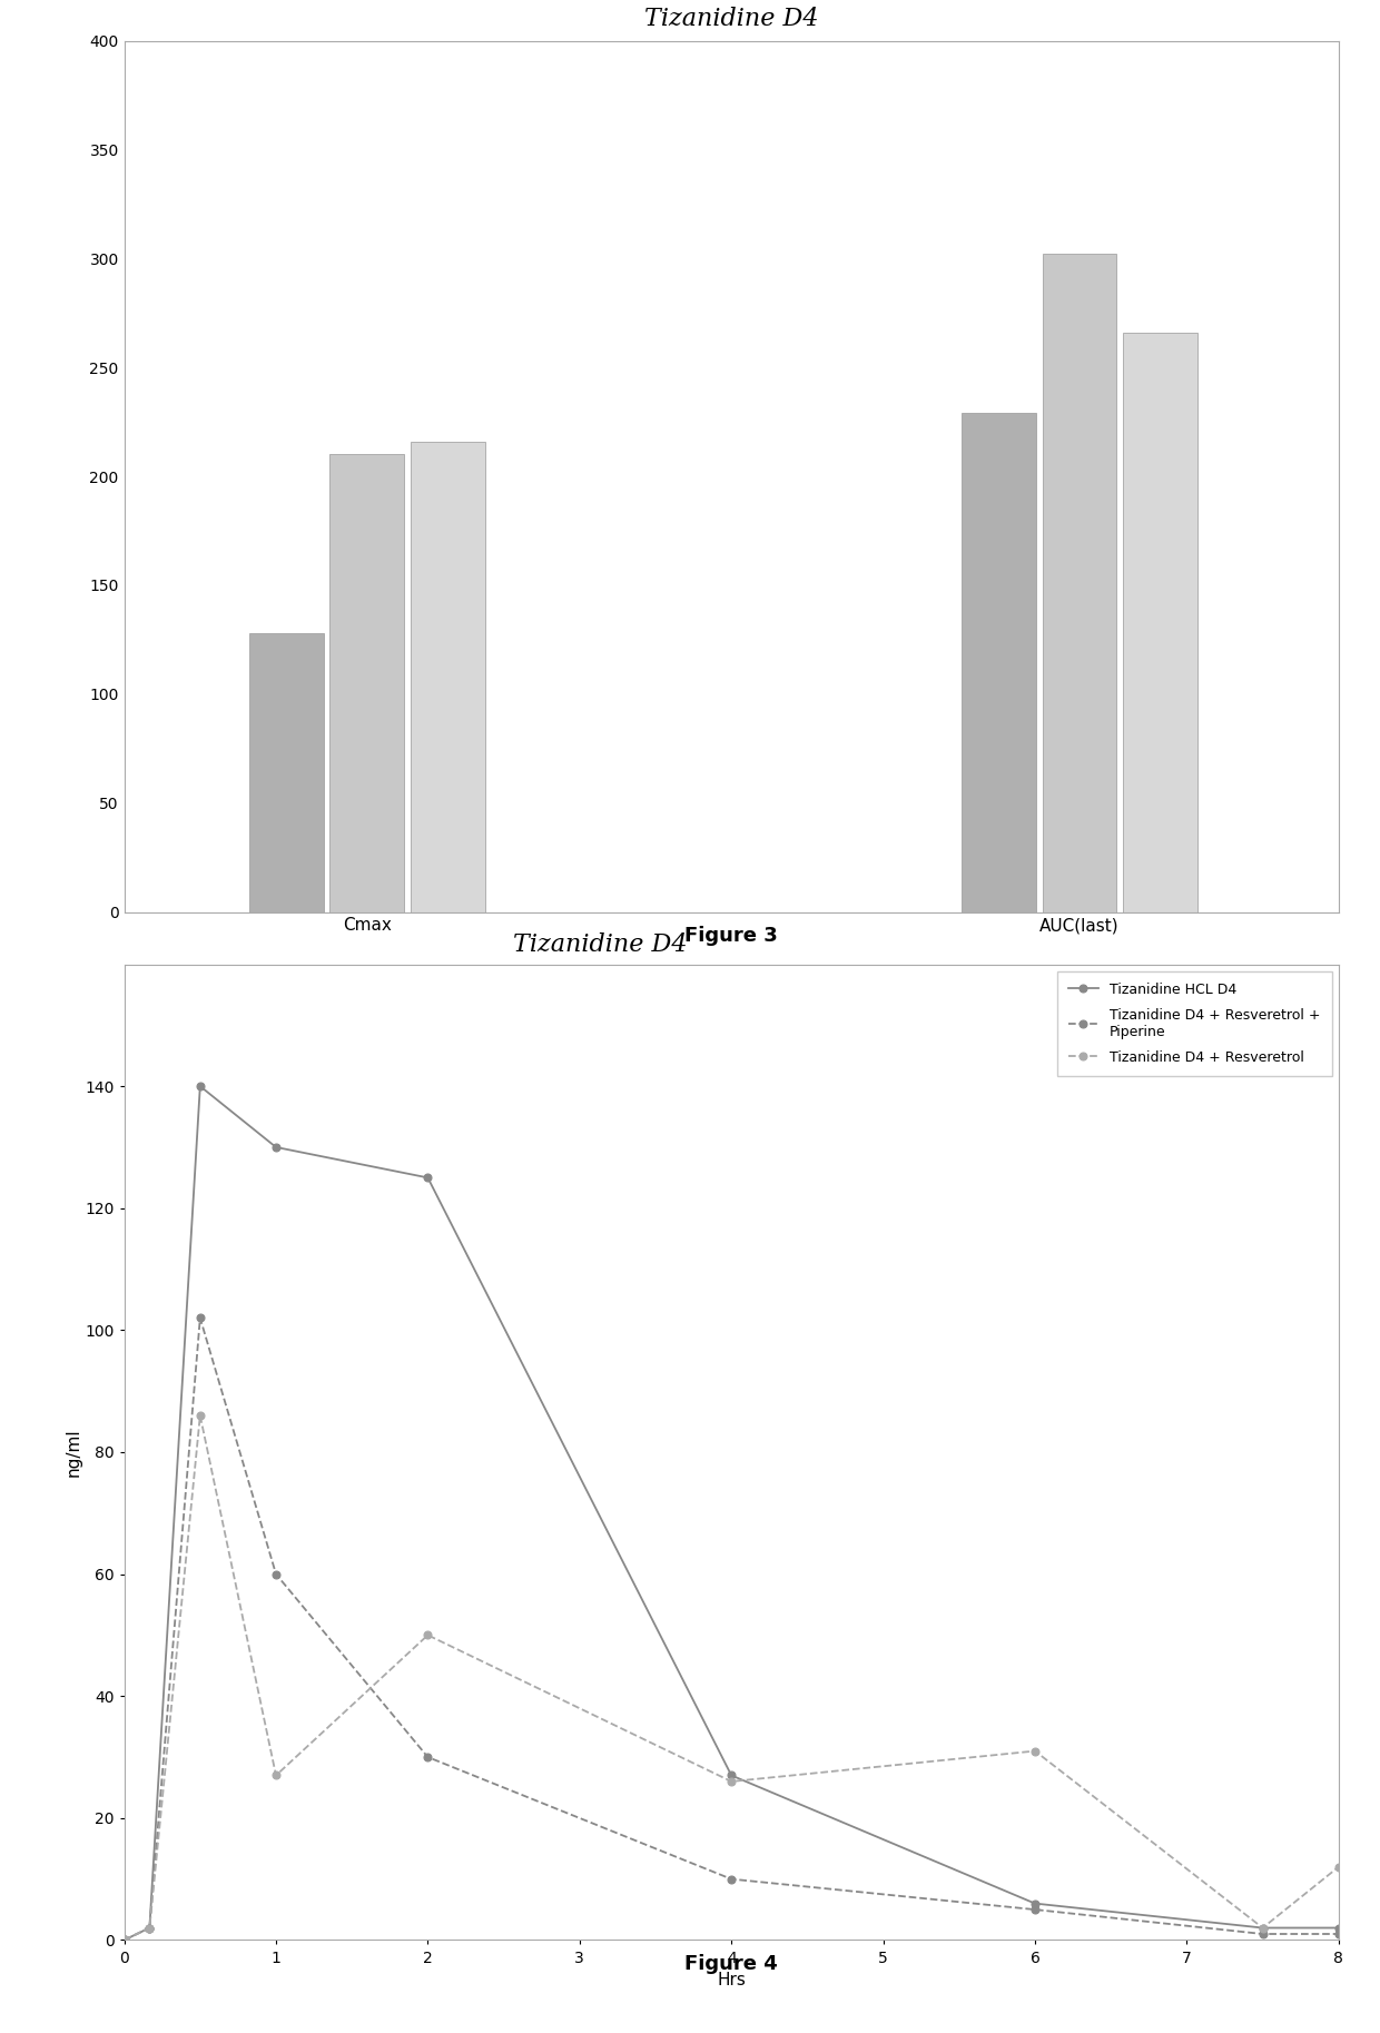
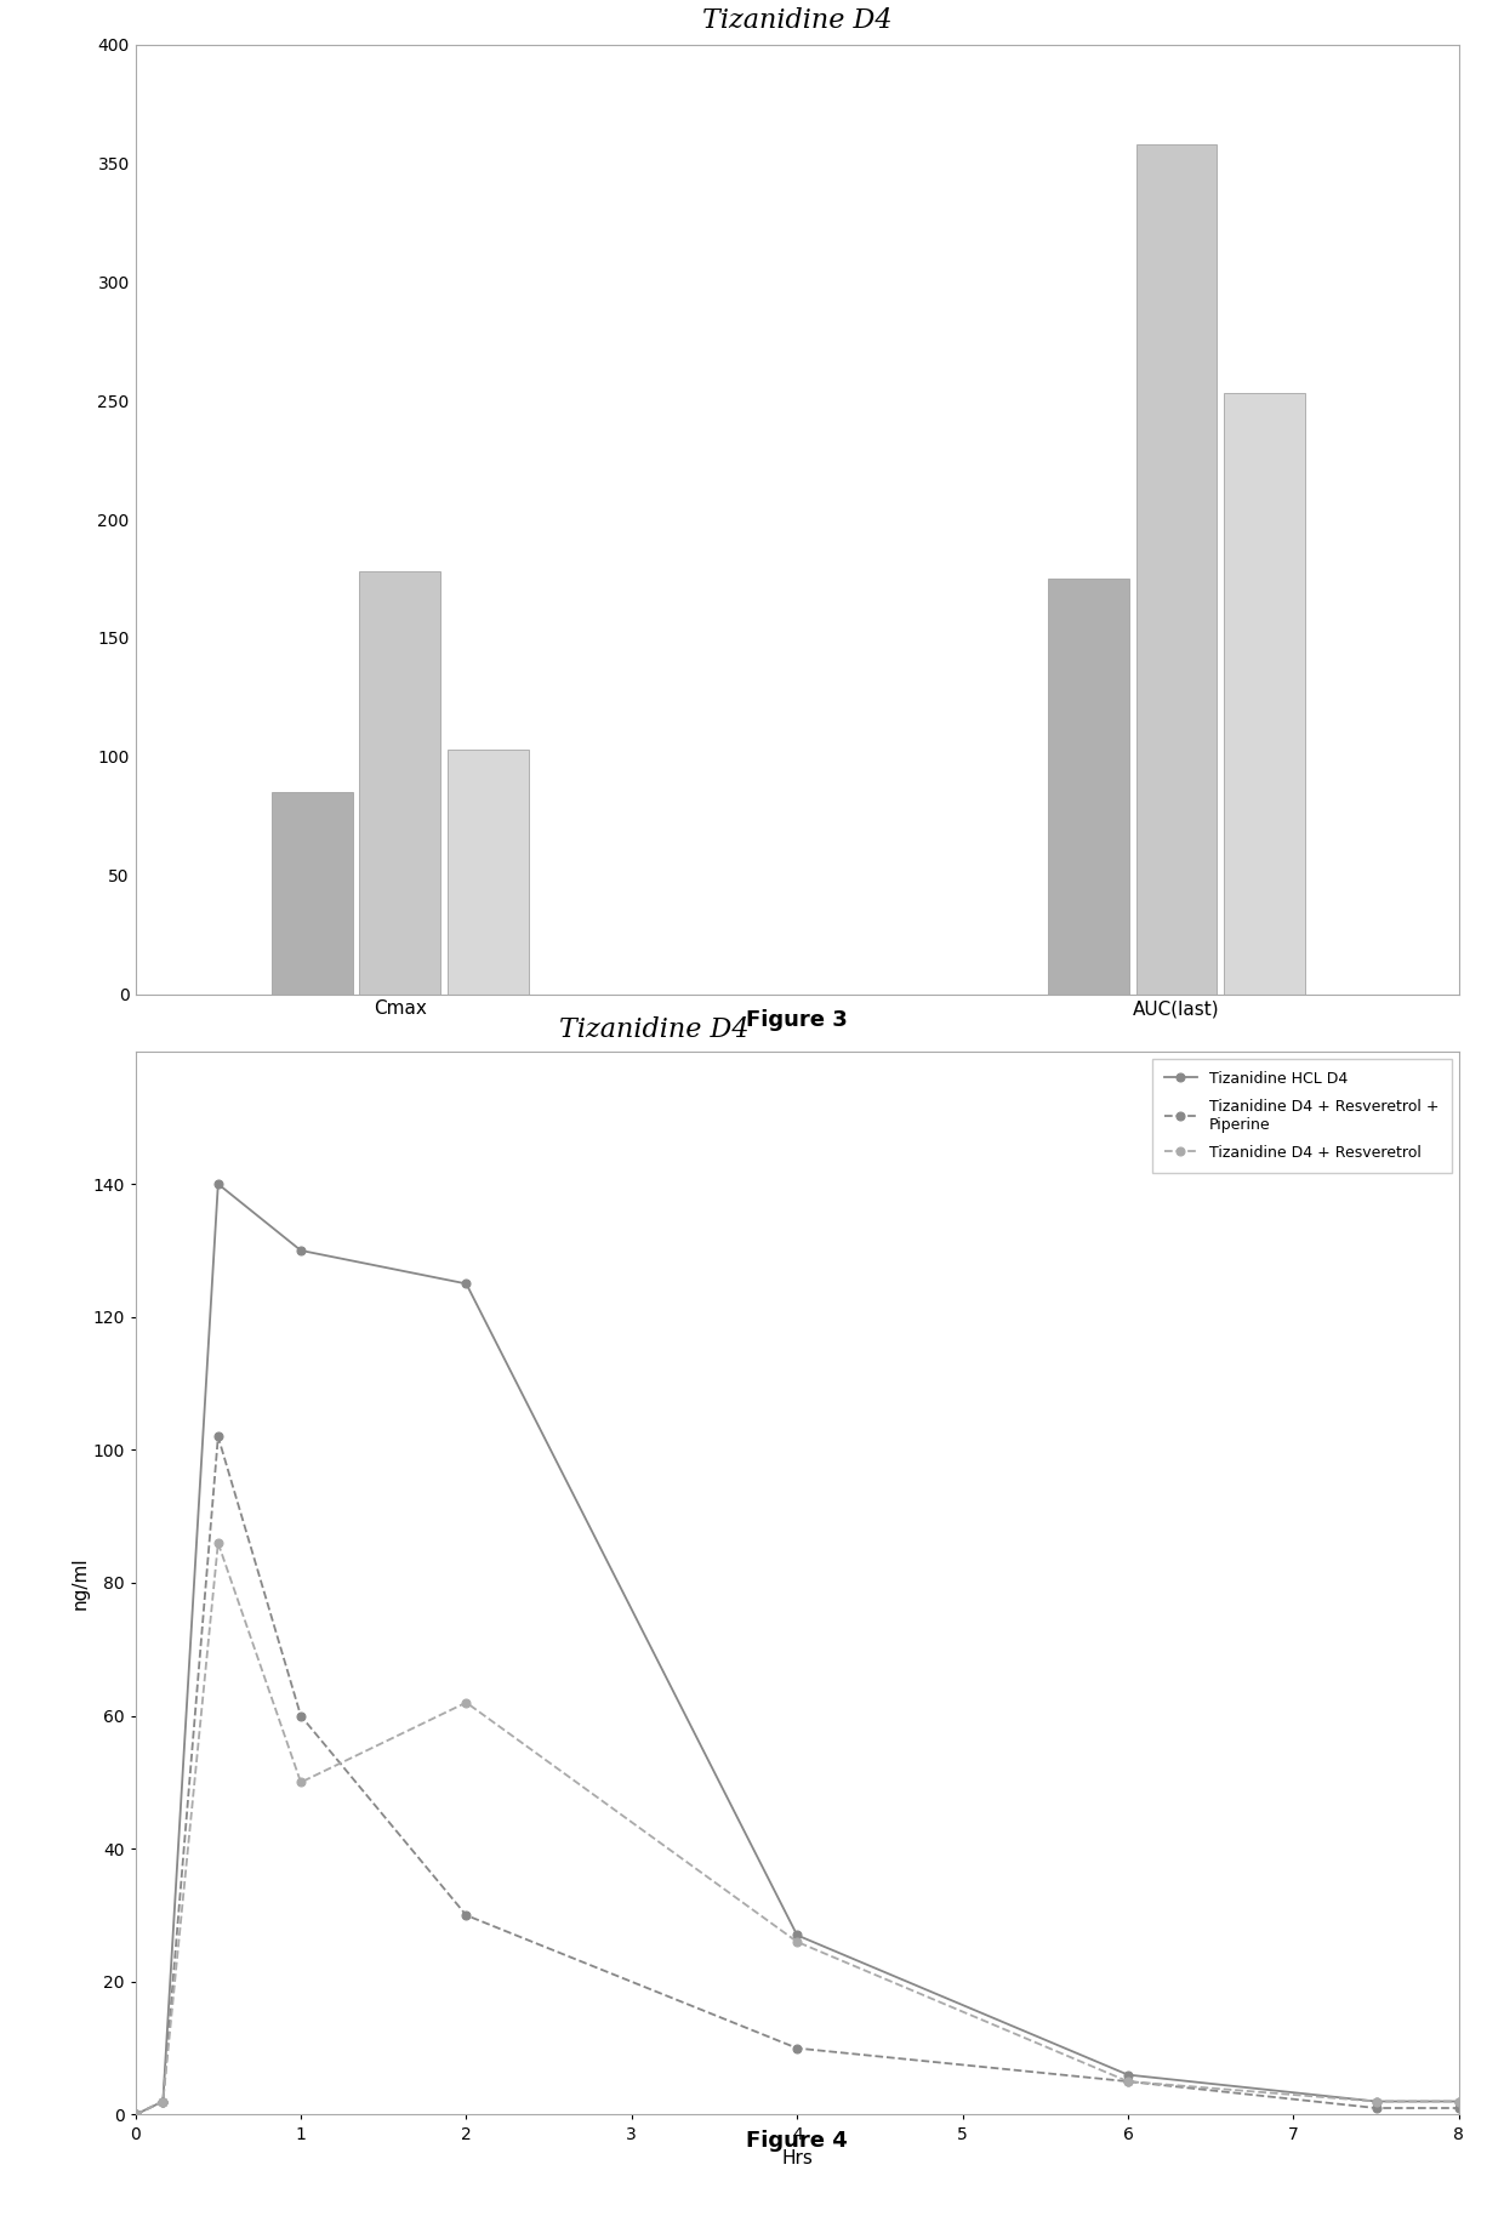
Tizanidine D4/Cmax: 128 -> 85
Tizanidine D4 + Resveretrol + Piperine/Cmax: 210 -> 178
Tizanidine D4 + Resveretrol/Cmax: 216 -> 103
Tizanidine D4/AUC(last): 229 -> 175
Tizanidine D4 + Resveretrol + Piperine/AUC(last): 302 -> 358
Tizanidine D4 + Resveretrol/AUC(last): 266 -> 253
Tizanidine D4 + Resveretrol/1: 27 -> 50
Tizanidine D4 + Resveretrol/2: 50 -> 62
Tizanidine D4 + Resveretrol/6: 31 -> 5
Tizanidine D4 + Resveretrol/8: 12 -> 2
